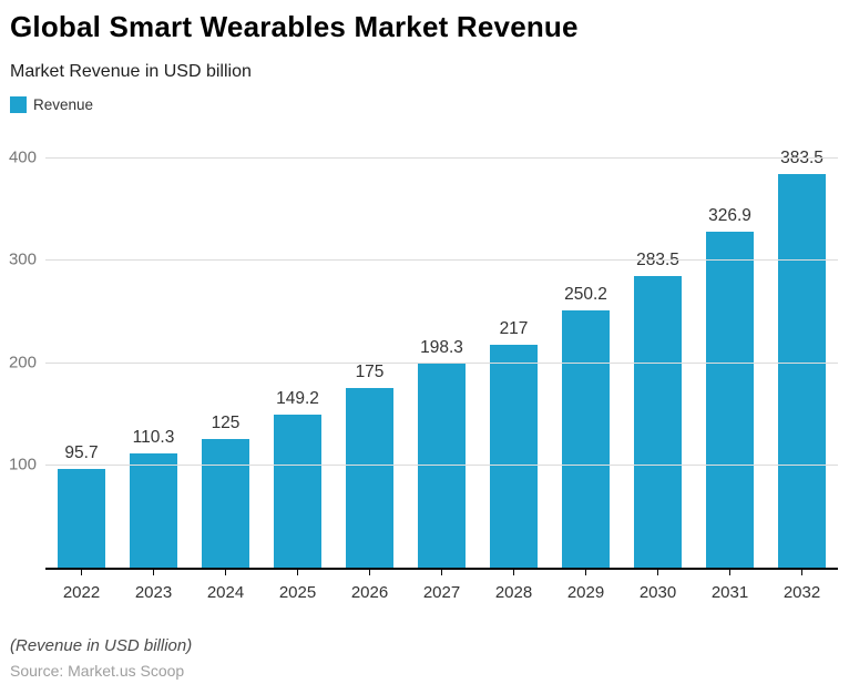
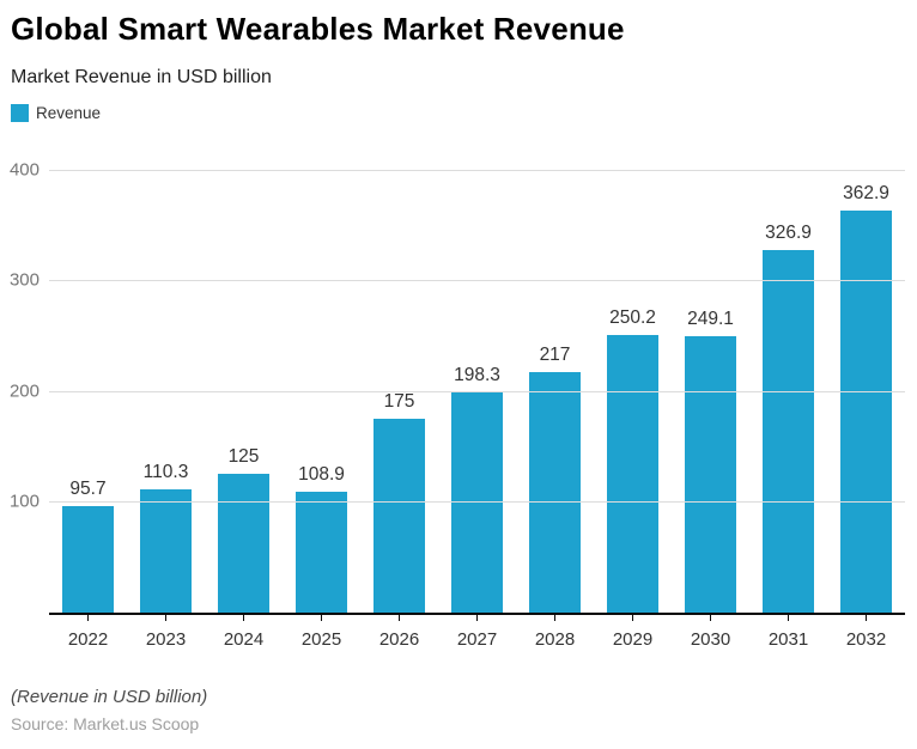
2025: 149.2 -> 108.9
2030: 283.5 -> 249.1
2032: 383.5 -> 362.9
